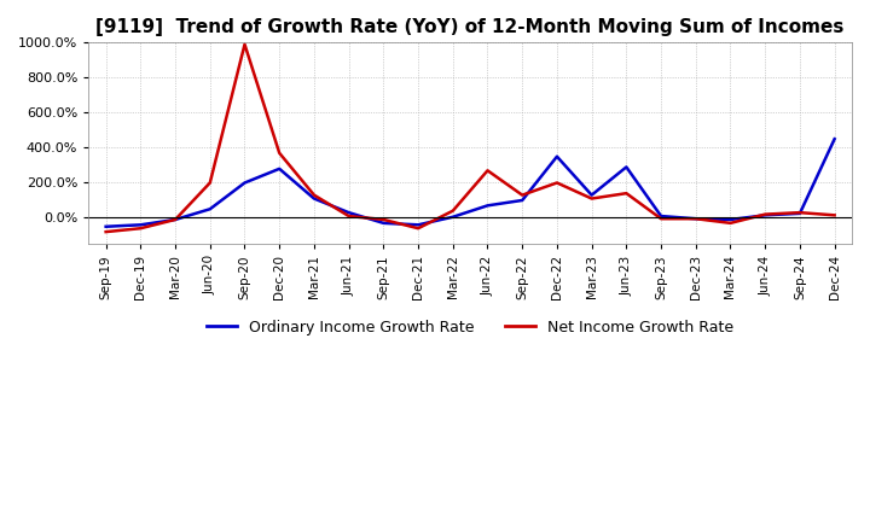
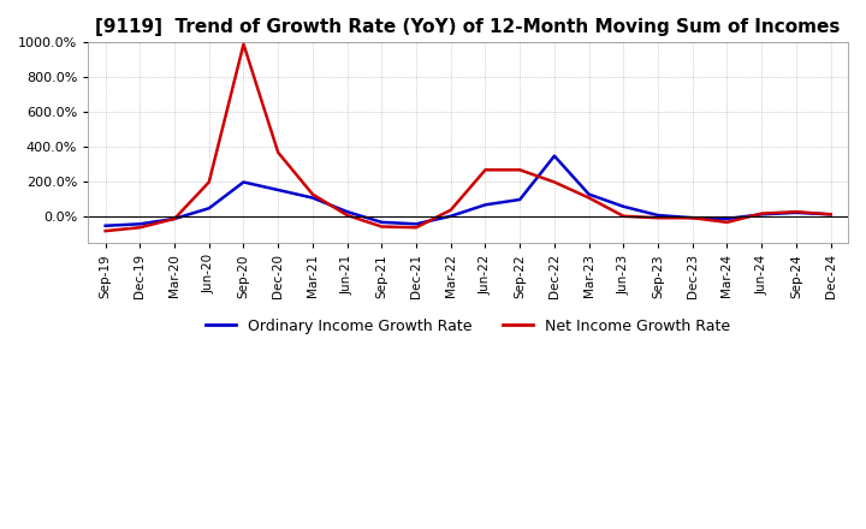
Ordinary Income Growth Rate/Dec-20: 280% -> 160%
Net Income Growth Rate/Sep-21: -10% -> -60%
Net Income Growth Rate/Sep-22: 130% -> 270%
Ordinary Income Growth Rate/Jun-23: 290% -> 60%
Net Income Growth Rate/Jun-23: 140% -> 0%
Ordinary Income Growth Rate/Dec-24: 450% -> 20%
